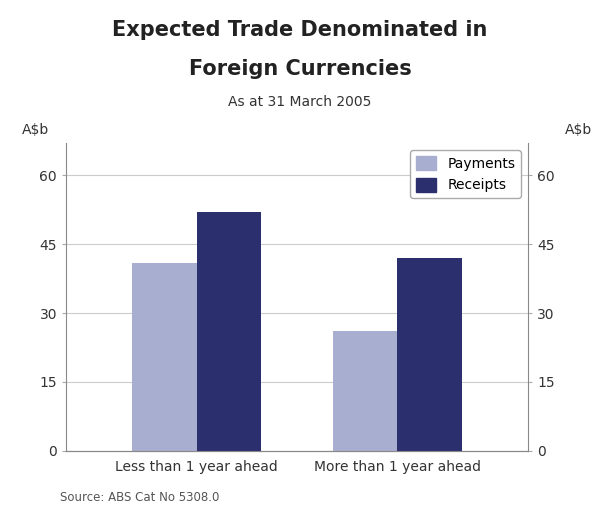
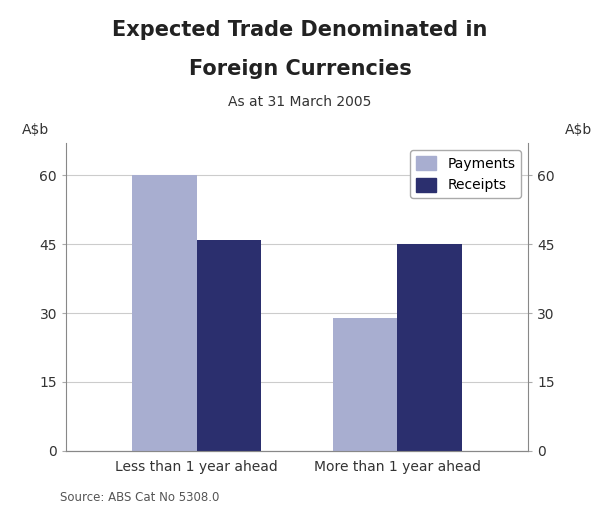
Payments/Less than 1 year ahead: 41 -> 60
Receipts/Less than 1 year ahead: 52 -> 46
Payments/More than 1 year ahead: 26 -> 29
Receipts/More than 1 year ahead: 42 -> 45
